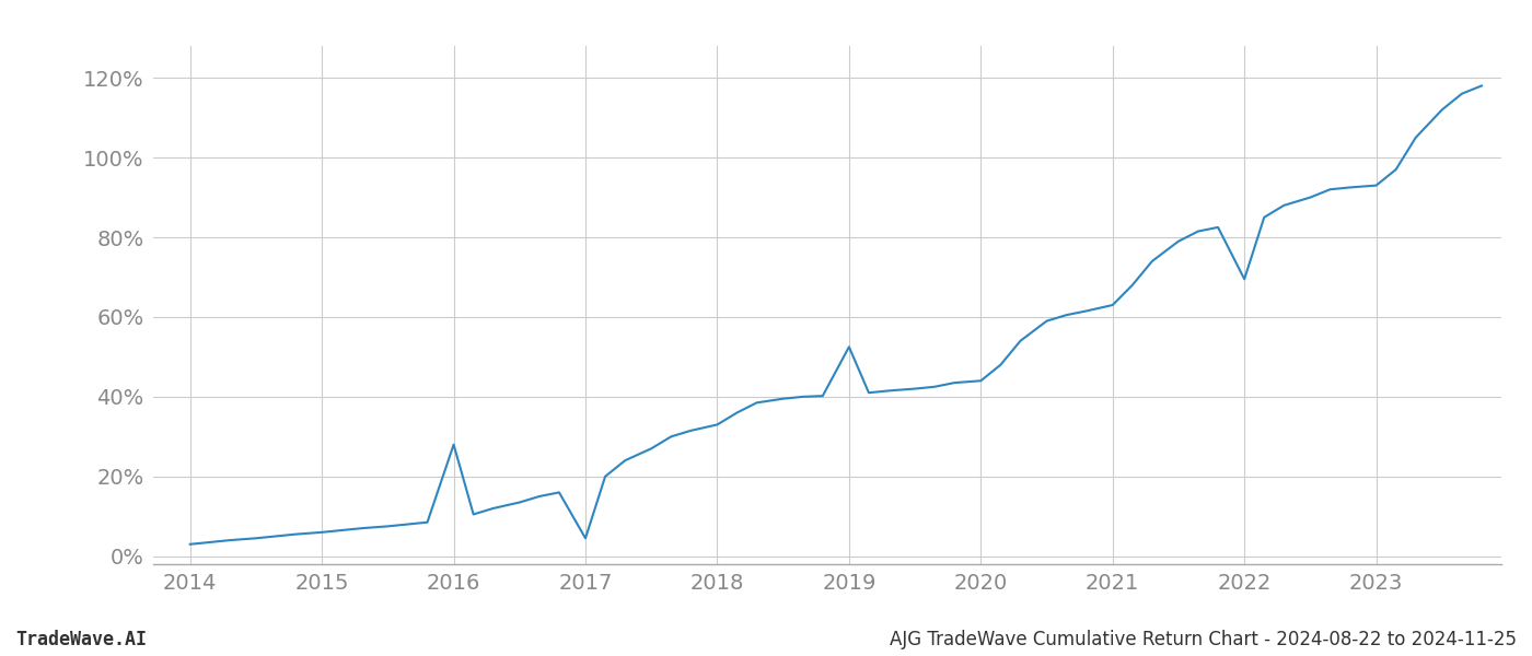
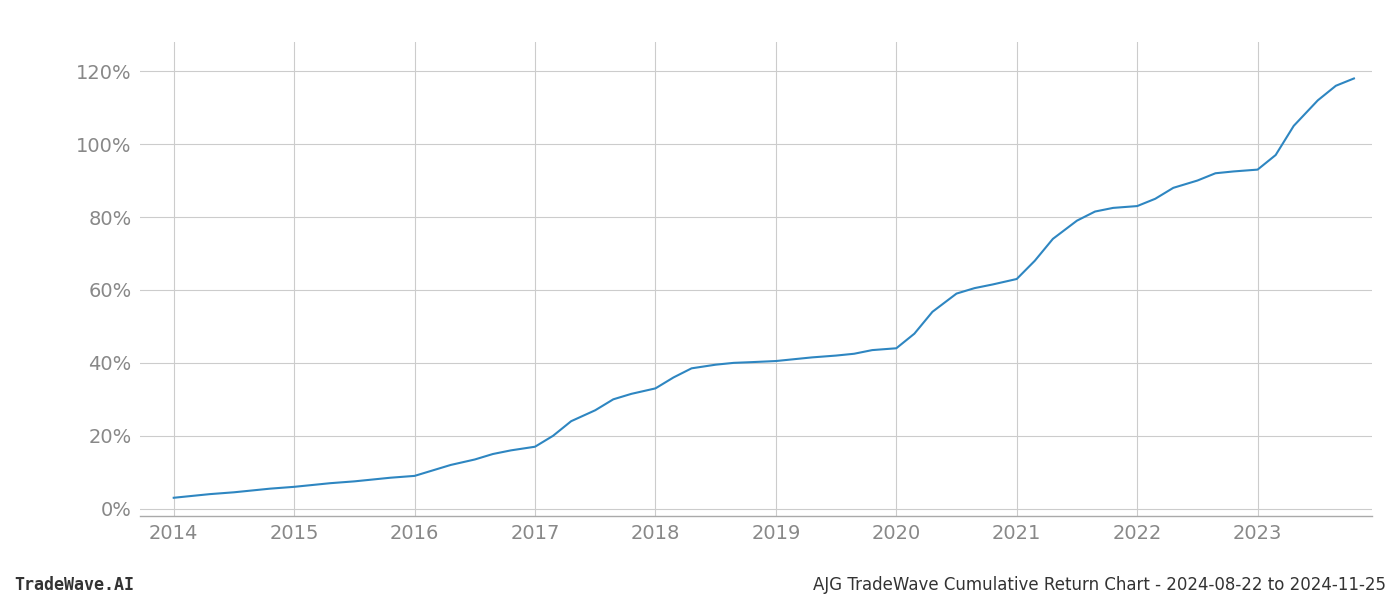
2016: 28.0% -> 9.0%
2017: 4.5% -> 17.0%
2019: 52.5% -> 40.5%
2022: 69.5% -> 83.0%
